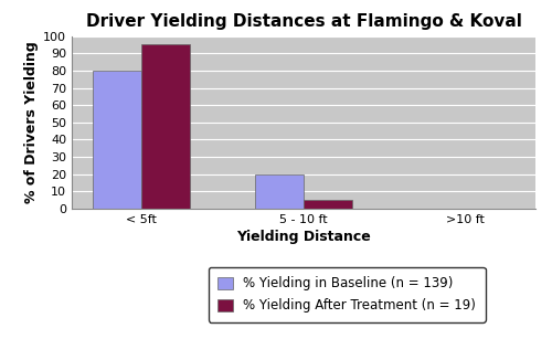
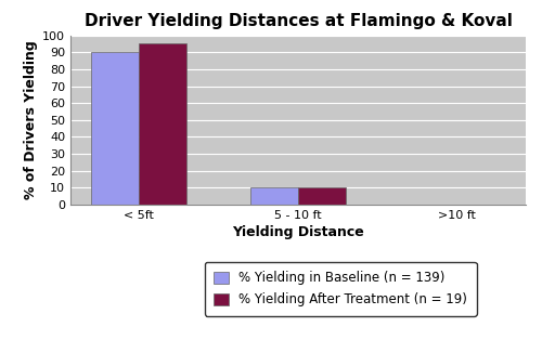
% Yielding in Baseline (n = 139)/< 5ft: 80 -> 90
% Yielding in Baseline (n = 139)/5 - 10 ft: 20 -> 10
% Yielding After Treatment (n = 19)/5 - 10 ft: 5 -> 10
